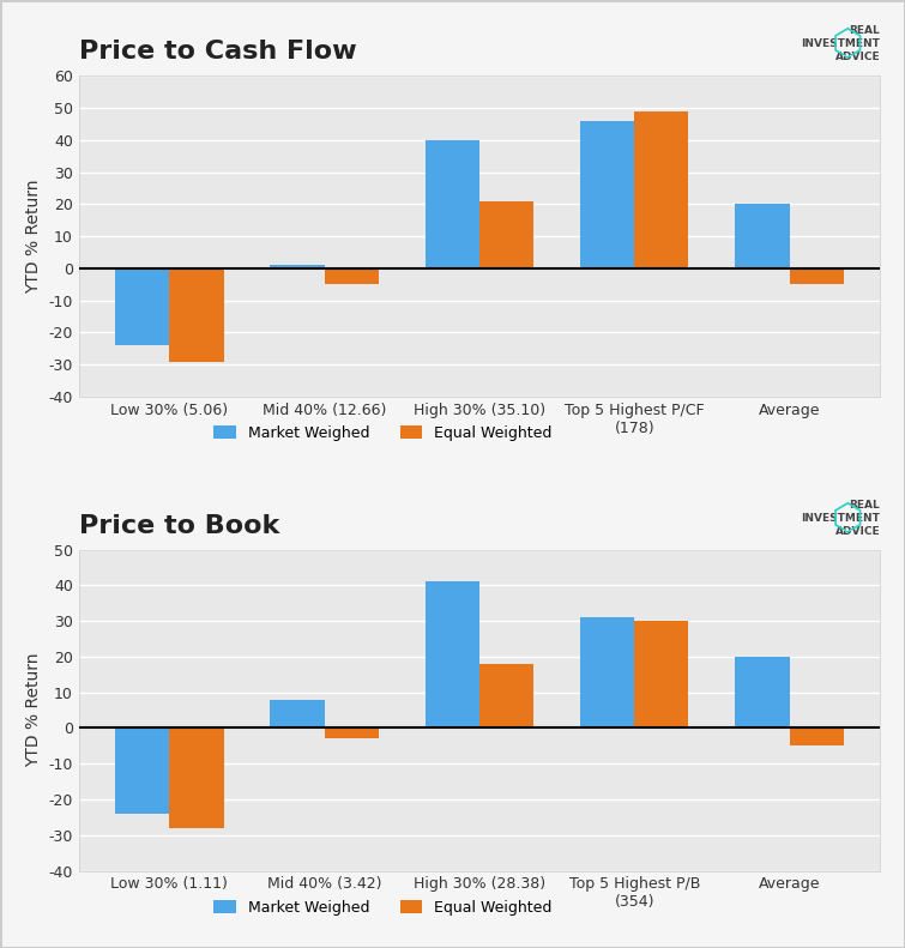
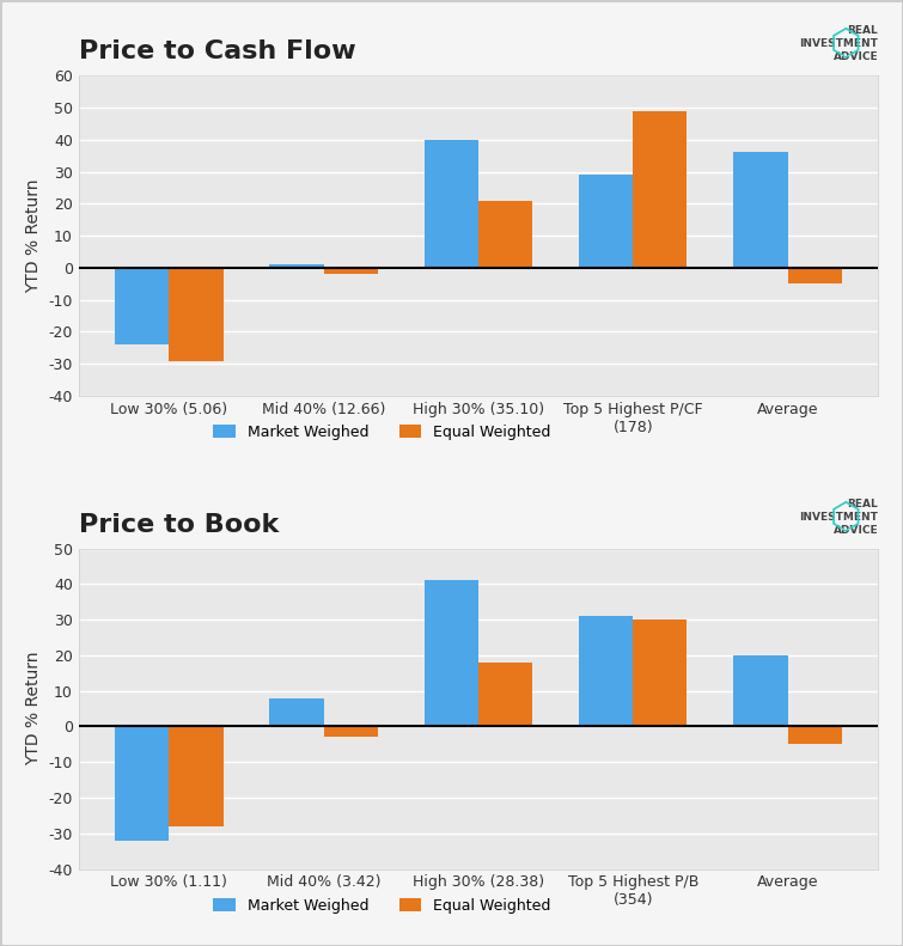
Price to Cash Flow/Equal Weighted/Mid 40% (12.66): -5 -> -2
Price to Cash Flow/Market Weighed/Top 5 Highest P/CF (178): 46 -> 29
Price to Cash Flow/Market Weighed/Average: 20 -> 36
Price to Book/Market Weighed/Low 30% (1.11): -24 -> -32
